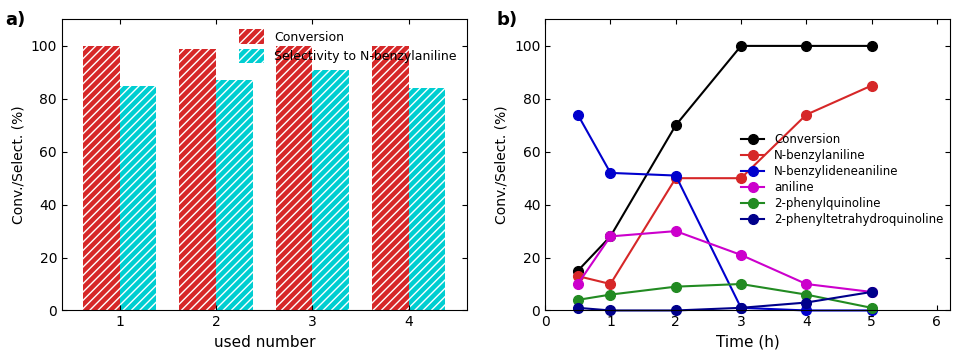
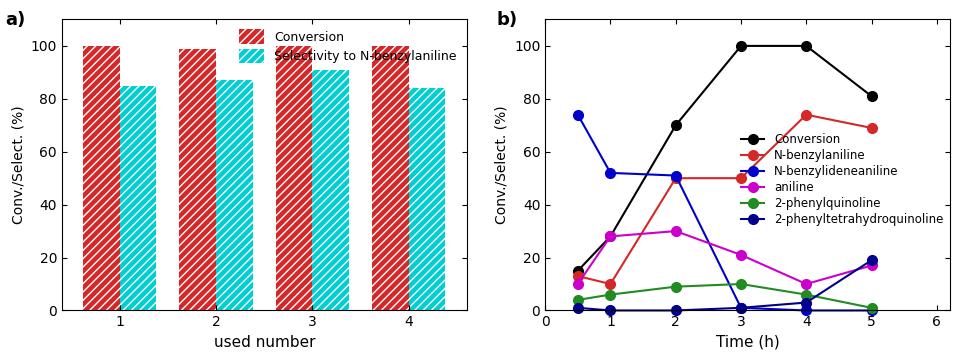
Conversion/5: 100 -> 81
N-benzylaniline/5: 85 -> 69
aniline/5: 7 -> 17
2-phenyltetrahydroquinoline/5: 7 -> 19
